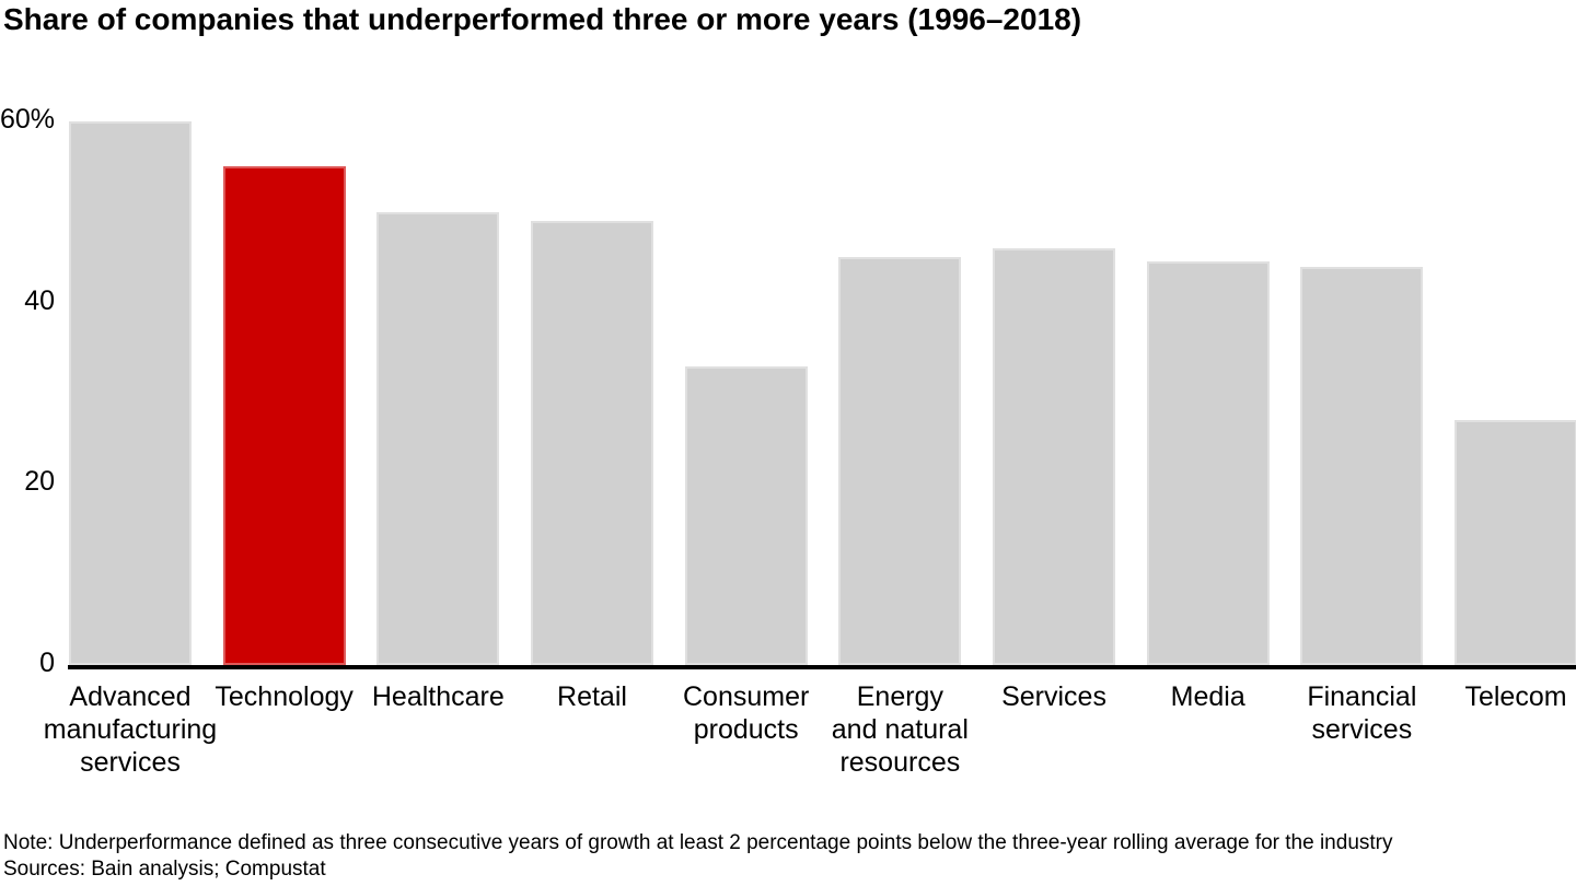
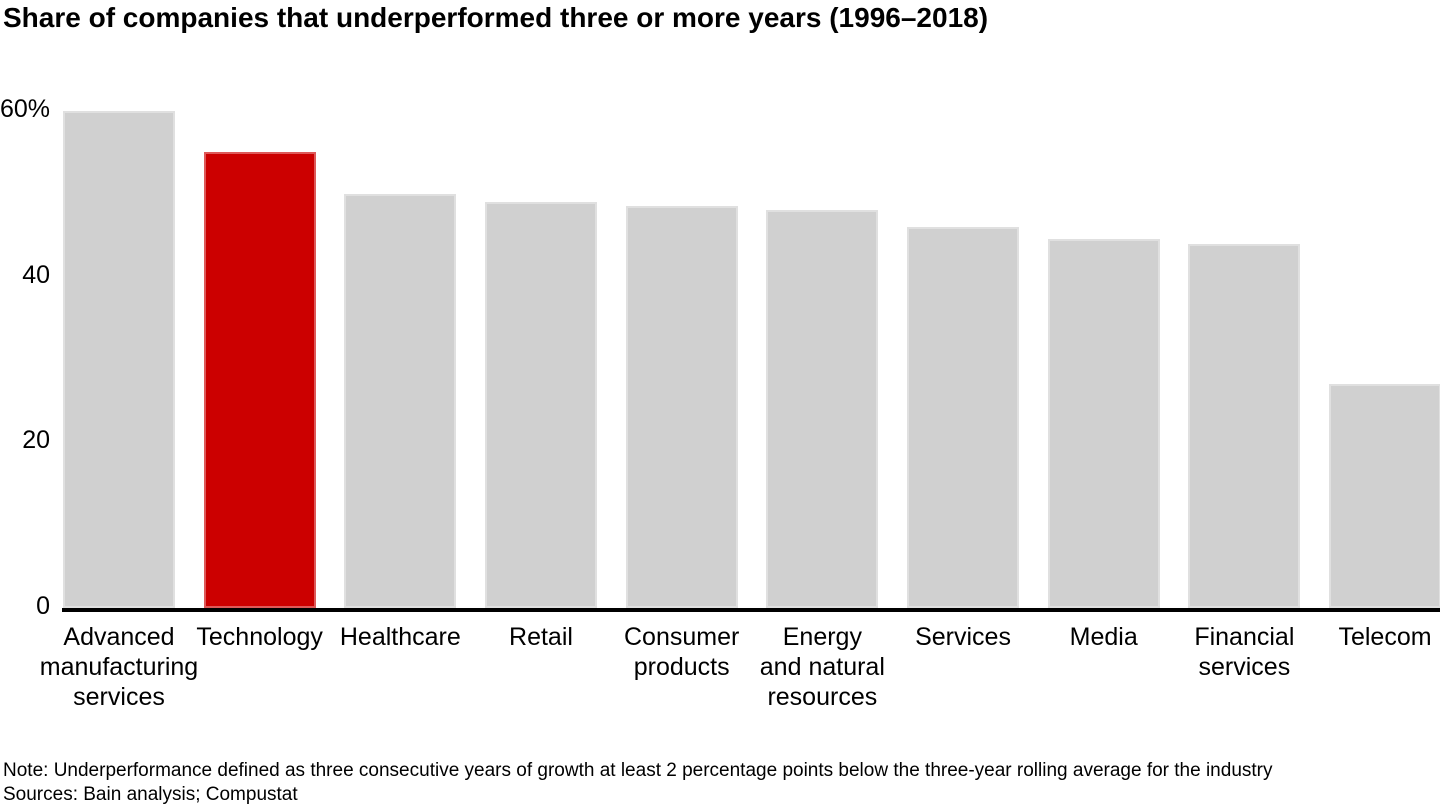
Consumer products: 33% -> 48%
Energy and natural resources: 45% -> 48%
